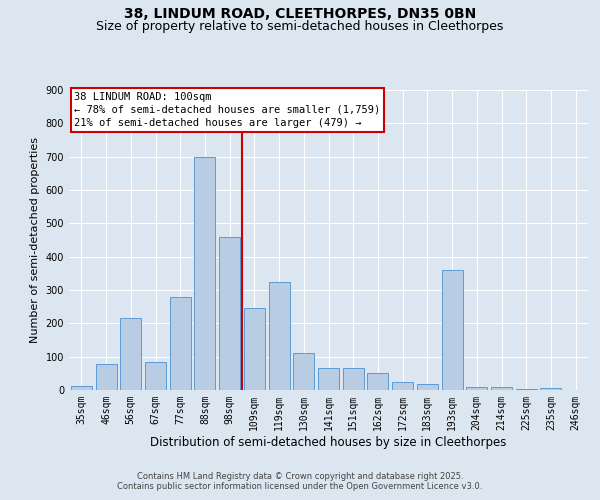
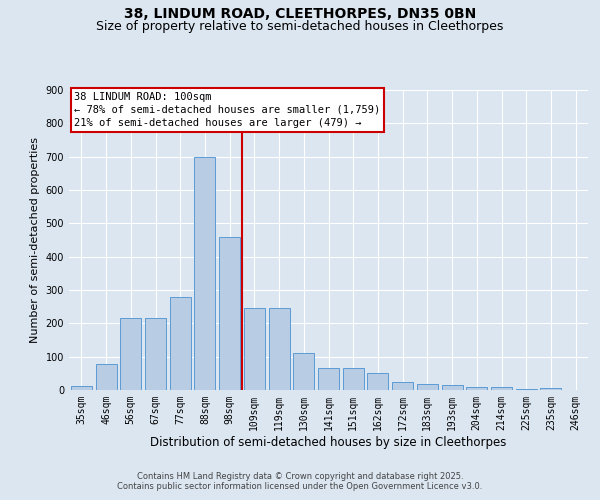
67sqm: 85 -> 215
119sqm: 325 -> 247
193sqm: 360 -> 15
